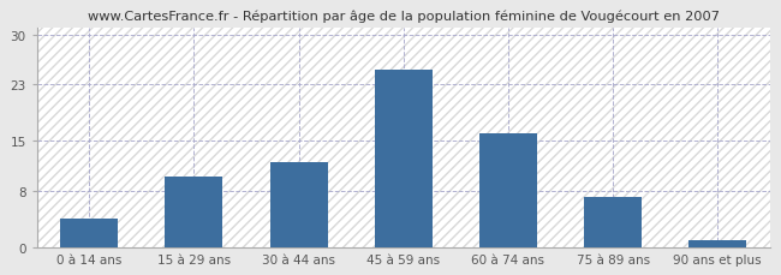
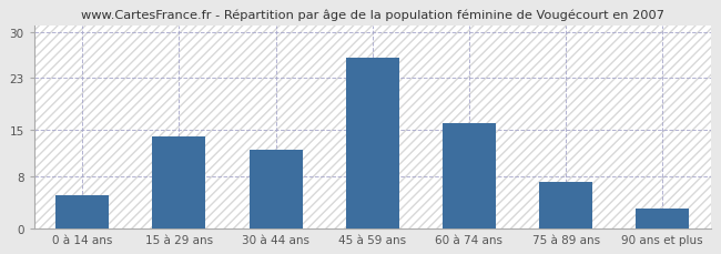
0 à 14 ans: 4 -> 5
15 à 29 ans: 10 -> 14
45 à 59 ans: 25 -> 26
90 ans et plus: 1 -> 3
